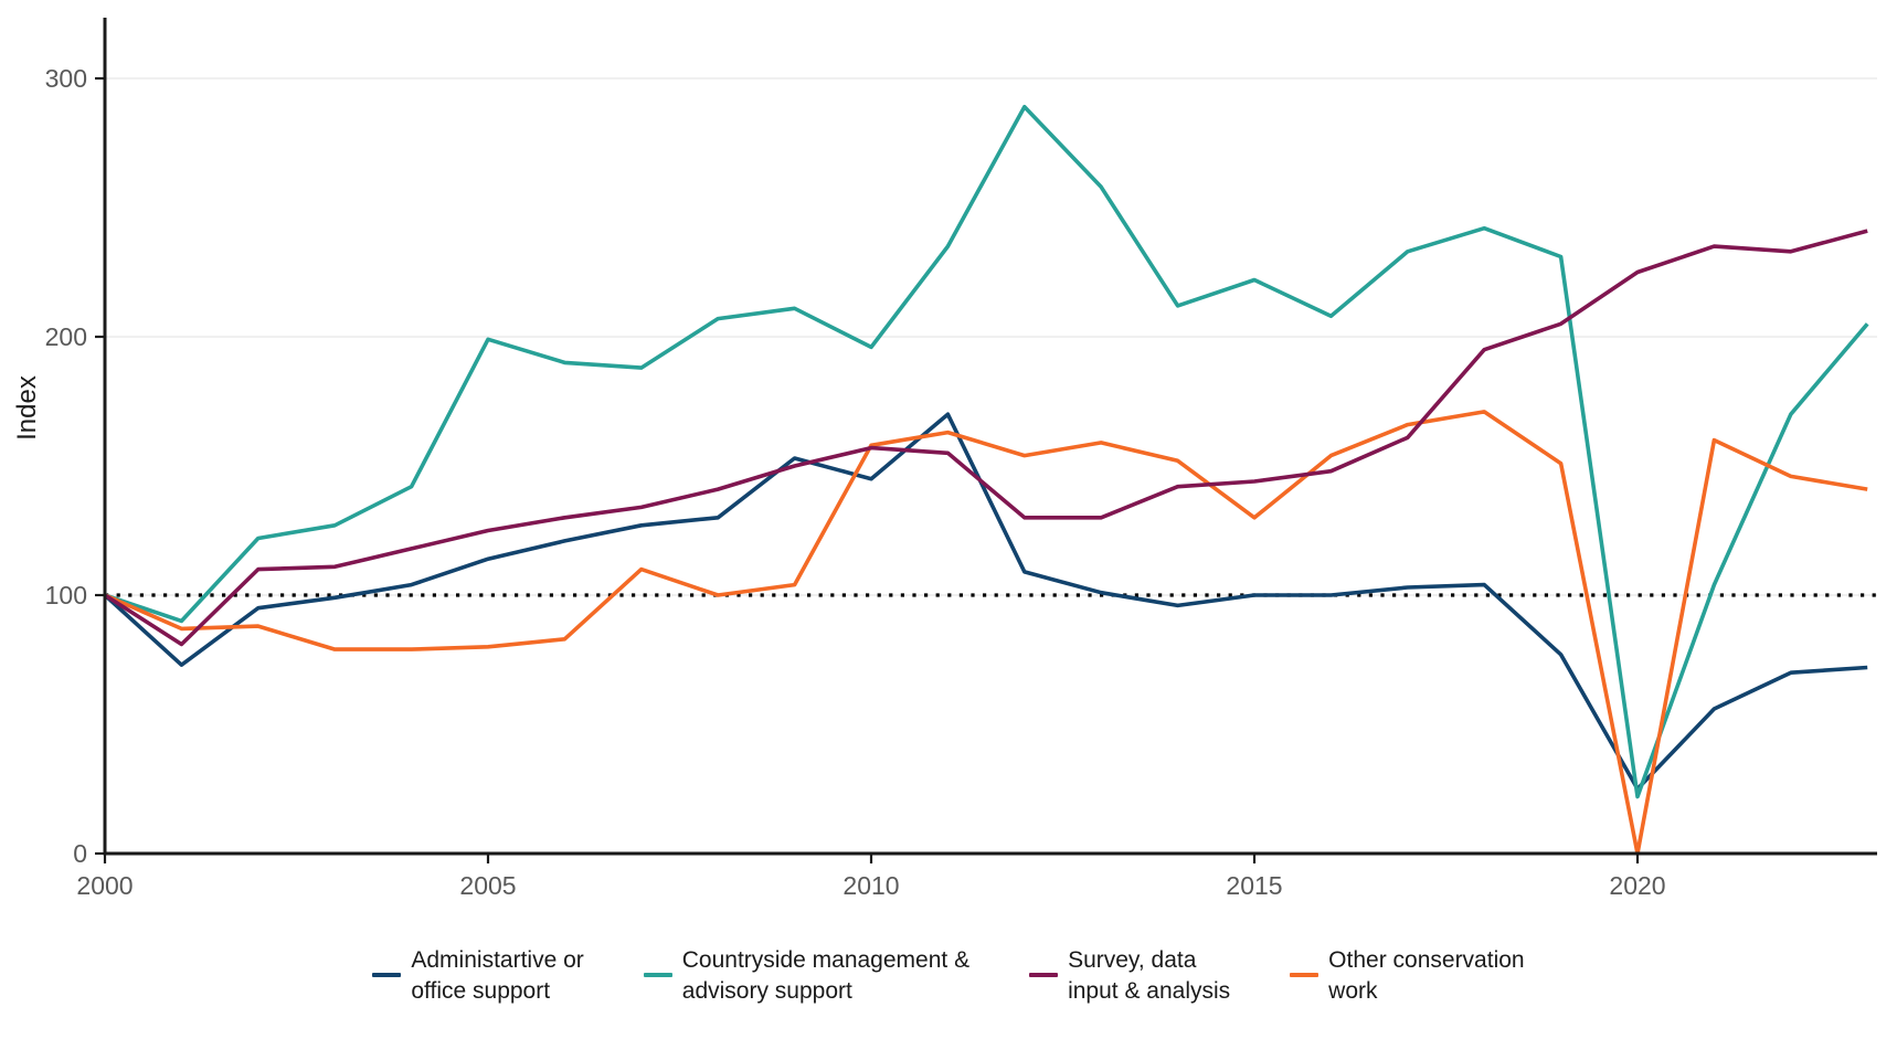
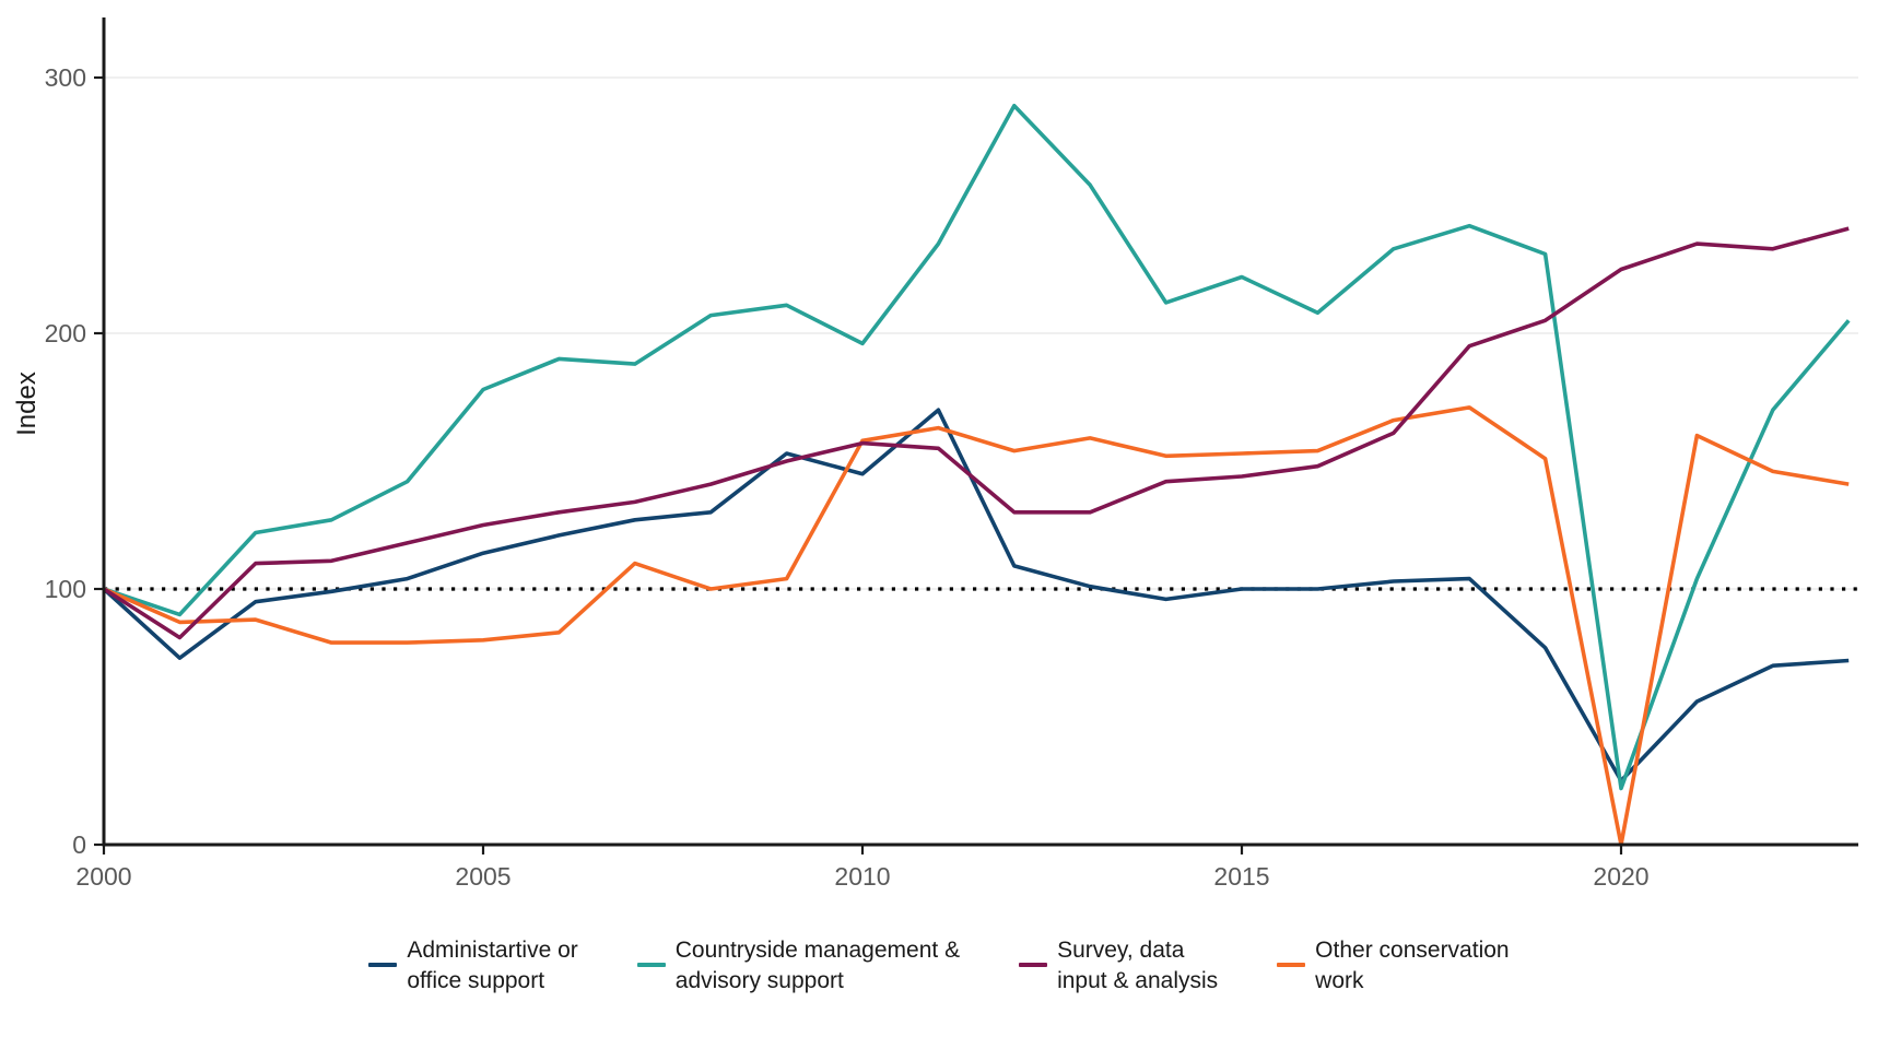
Countryside management & advisory support/2005: 199 -> 178
Other conservation work/2015: 130 -> 153
